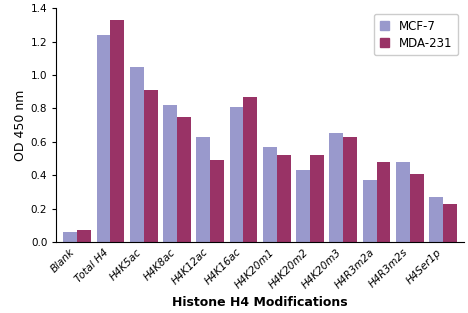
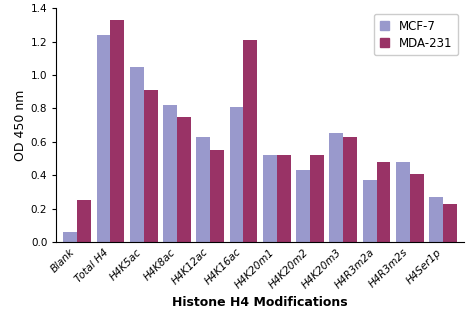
MDA-231/Blank: 0.07 -> 0.25
MDA-231/H4K12ac: 0.49 -> 0.55
MDA-231/H4K16ac: 0.87 -> 1.21
MCF-7/H4K20m1: 0.57 -> 0.52
